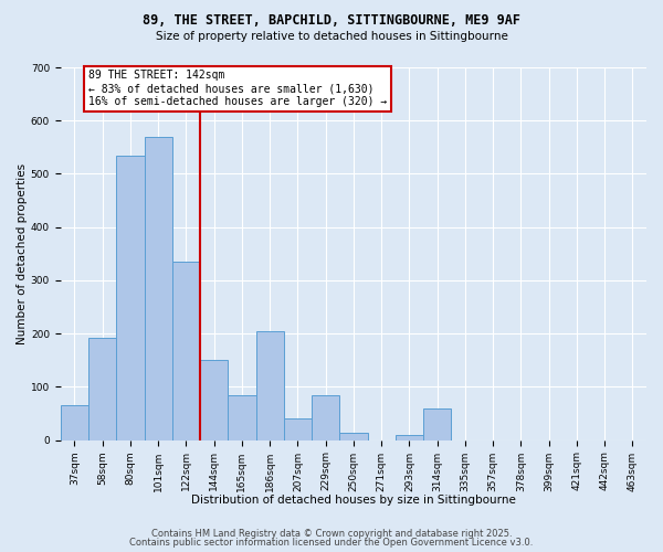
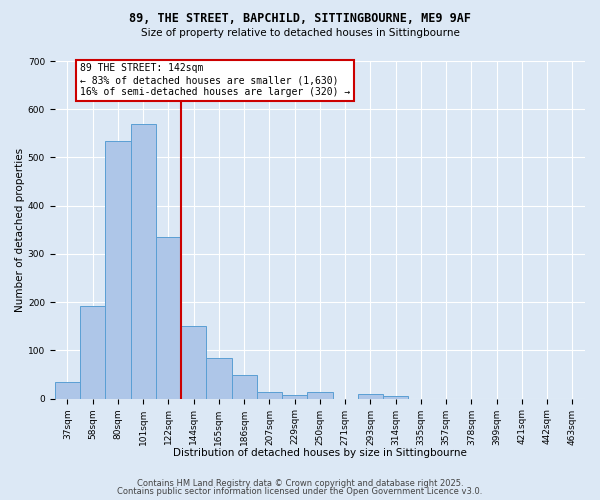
37sqm: 65 -> 35
186sqm: 205 -> 48
207sqm: 40 -> 13
229sqm: 85 -> 8
314sqm: 60 -> 5
